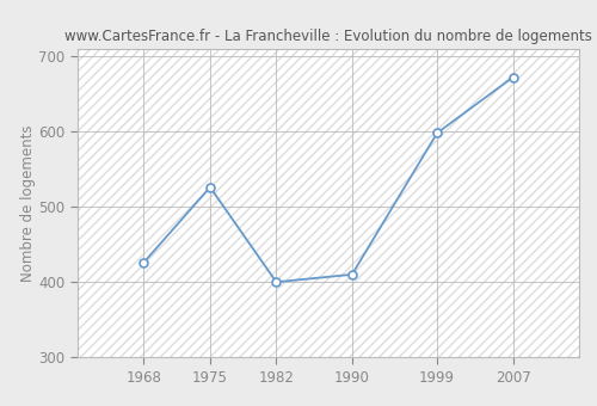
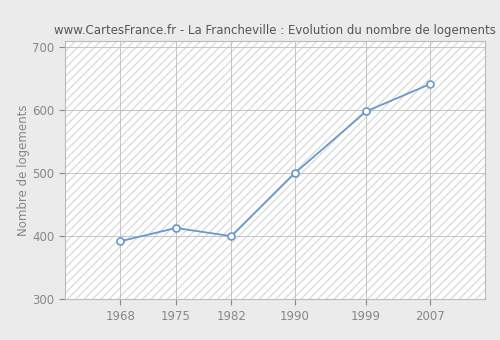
1968: 426 -> 392
1975: 526 -> 413
1990: 410 -> 500
2007: 672 -> 641
